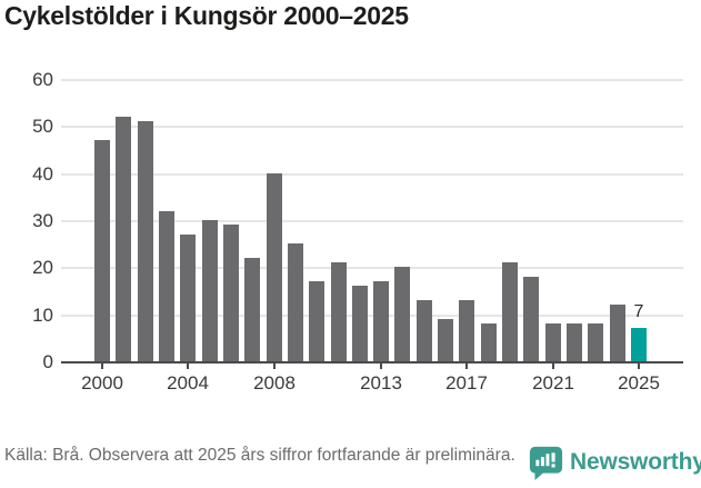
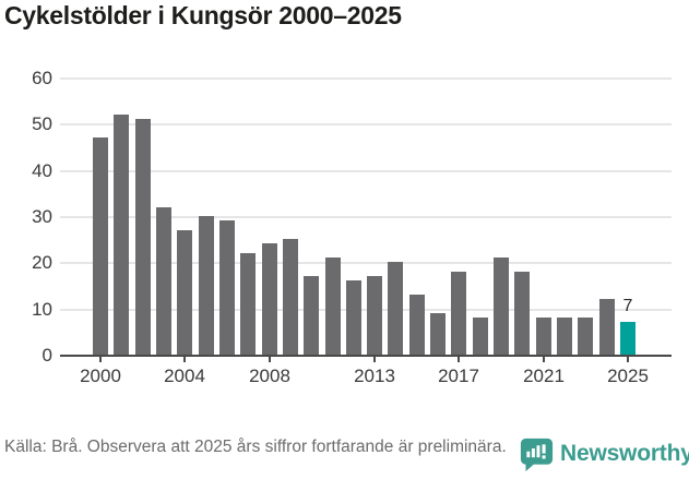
2008: 40 -> 24
2017: 13 -> 18
